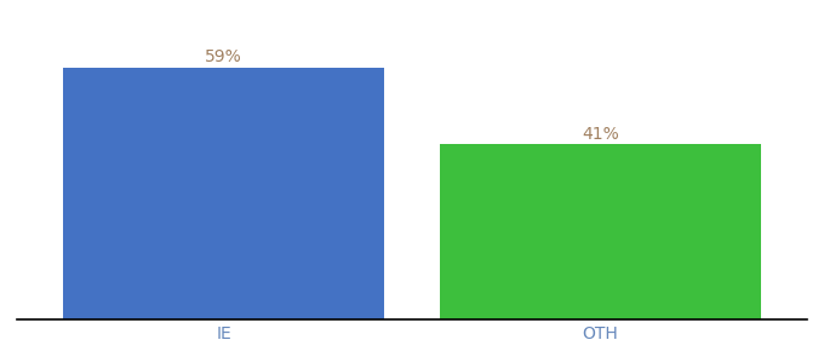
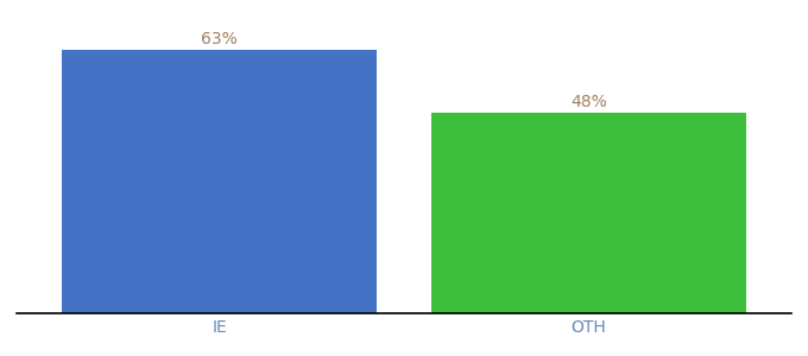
IE: 59% -> 63%
OTH: 41% -> 48%
